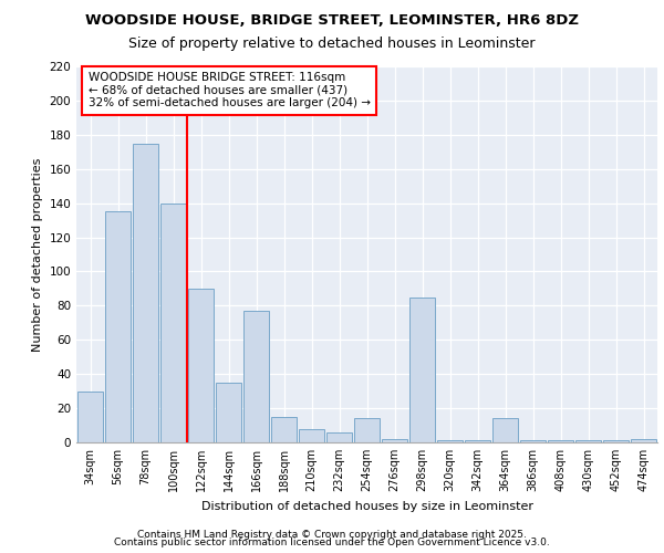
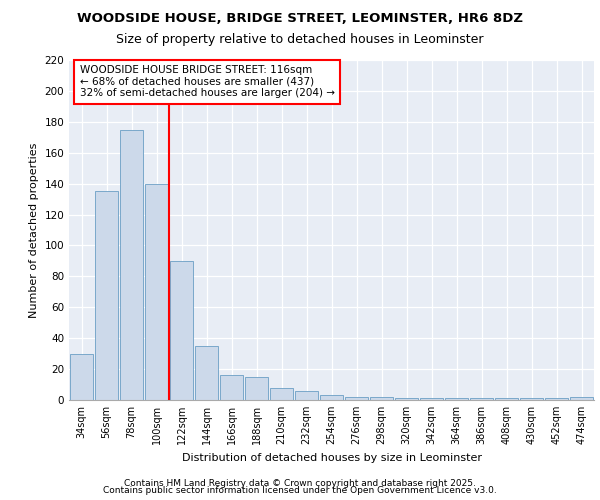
166sqm: 77 -> 16
254sqm: 14 -> 3
298sqm: 85 -> 2
364sqm: 14 -> 1
